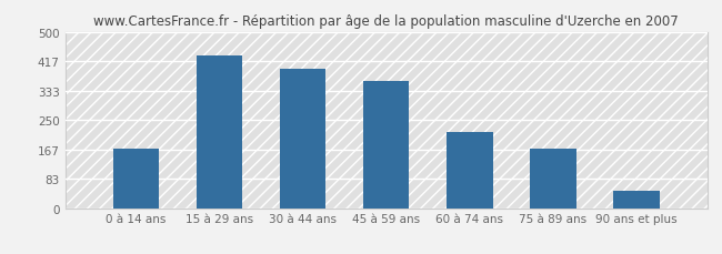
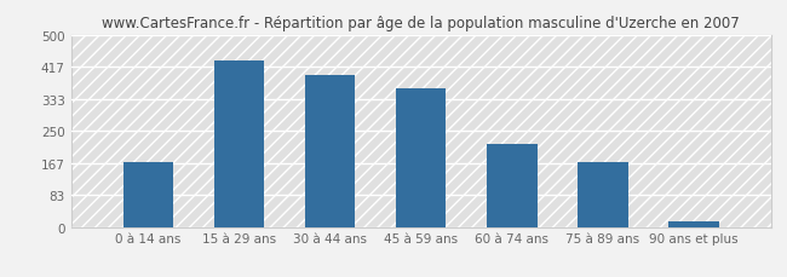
90 ans et plus: 50 -> 15
